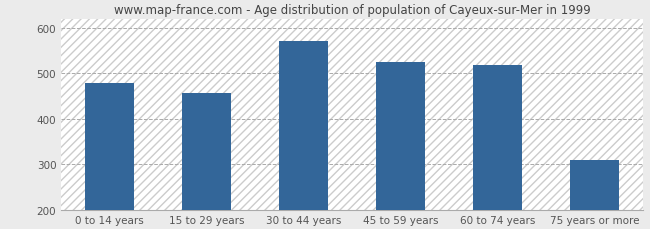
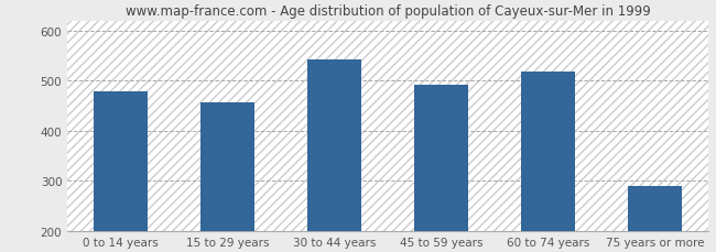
30 to 44 years: 570 -> 542
45 to 59 years: 525 -> 493
75 years or more: 310 -> 291
